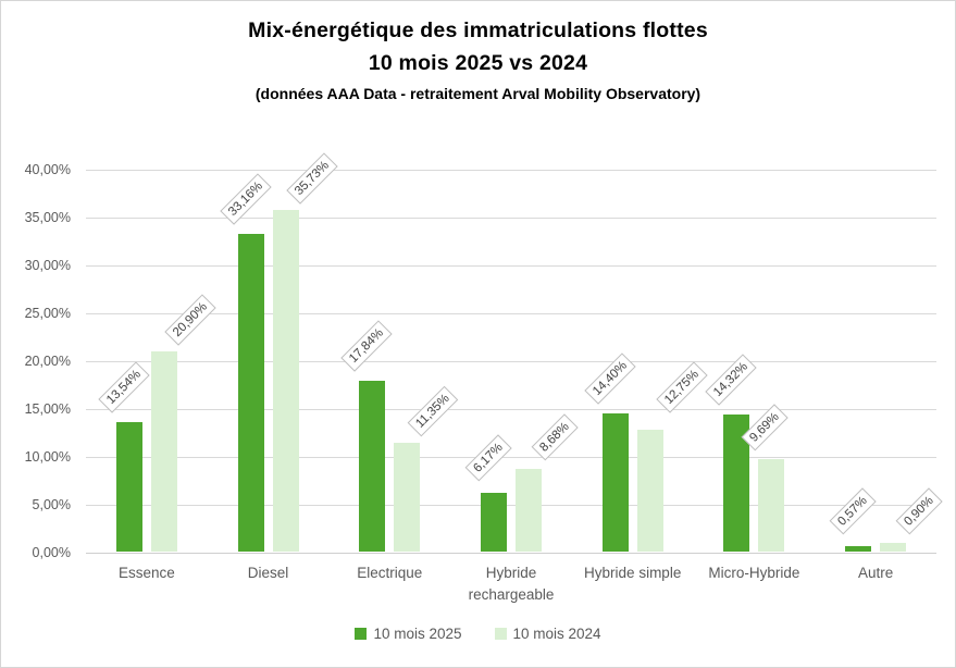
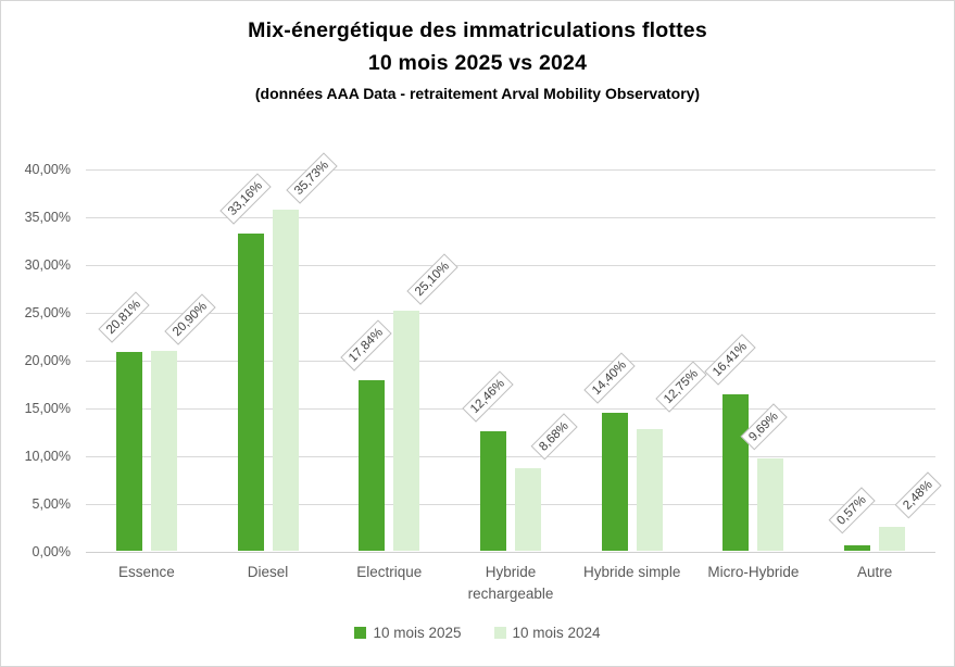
10 mois 2025/Essence: 13,54% -> 20,81%
10 mois 2024/Electrique: 11,35% -> 25,10%
10 mois 2025/Hybride rechargeable: 6,17% -> 12,46%
10 mois 2025/Micro-Hybride: 14,32% -> 16,41%
10 mois 2024/Autre: 0,90% -> 2,48%
